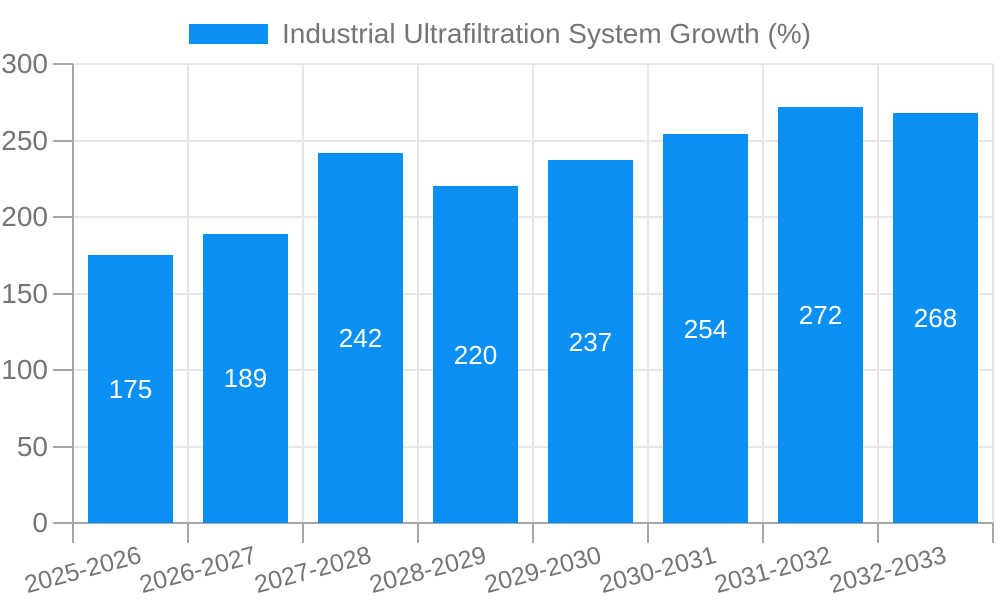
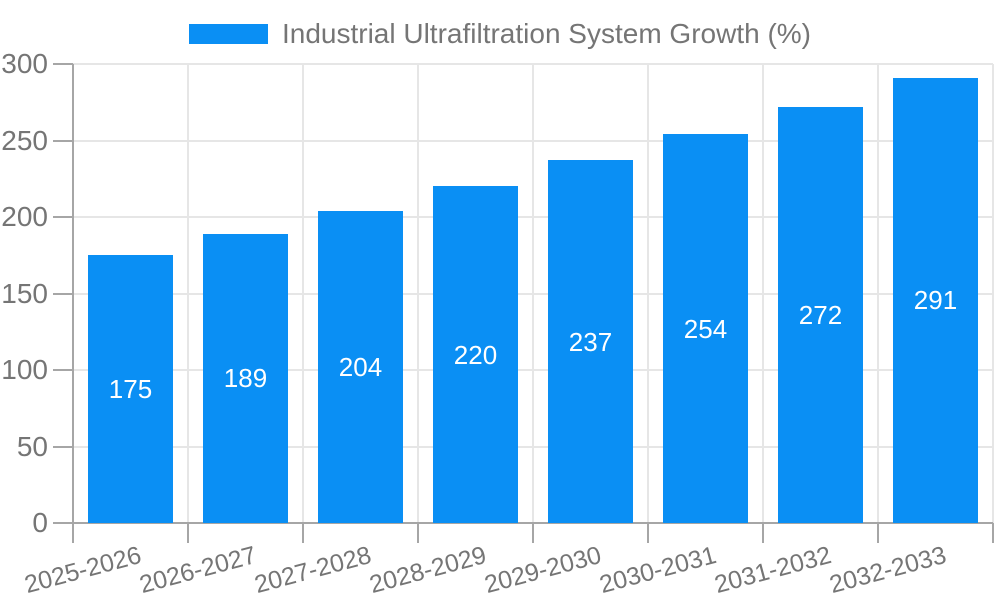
2027-2028: 242 -> 204
2032-2033: 268 -> 291
